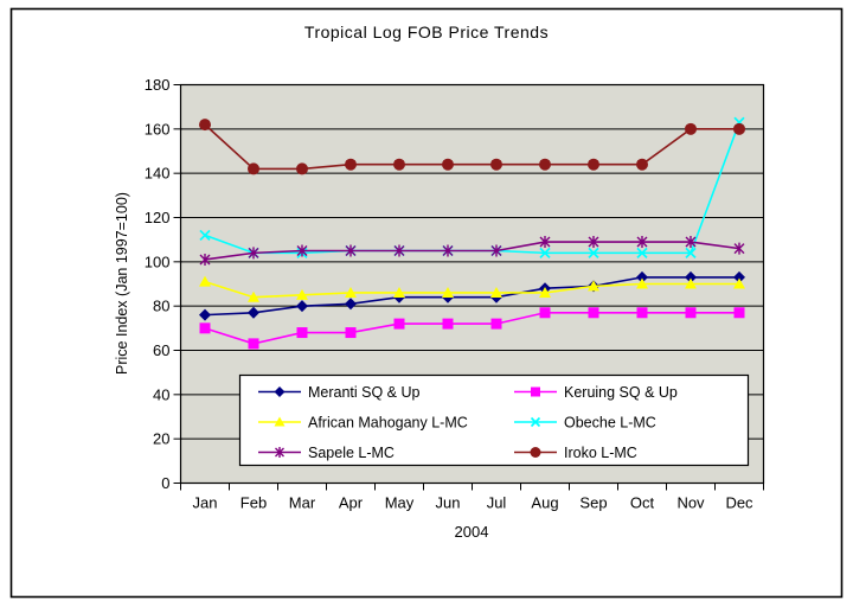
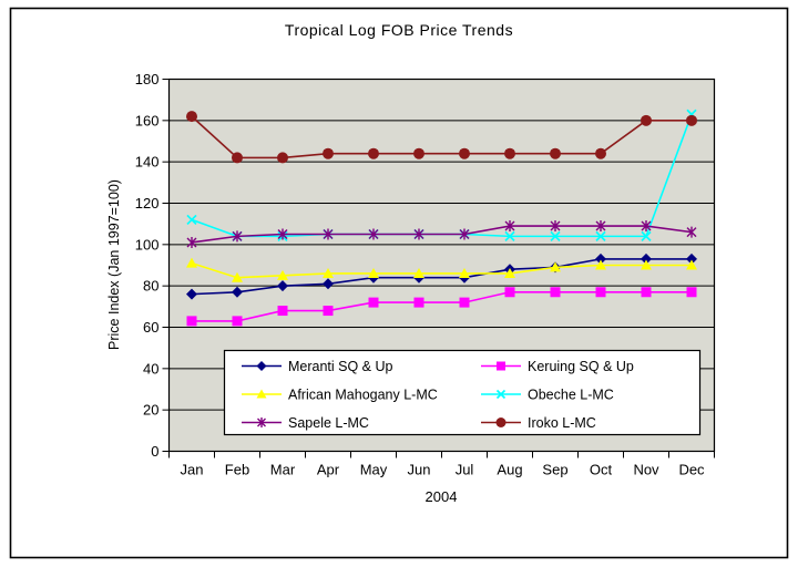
Keruing SQ & Up/Jan: 70 -> 63
